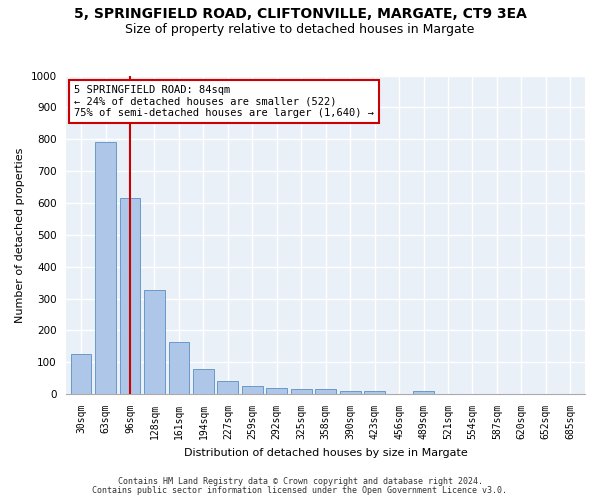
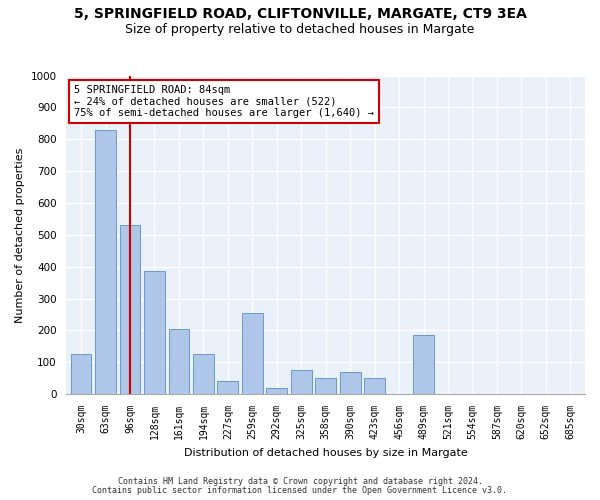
63sqm: 790 -> 830
96sqm: 615 -> 530
128sqm: 328 -> 385
161sqm: 163 -> 205
194sqm: 78 -> 125
259sqm: 25 -> 255
325sqm: 15 -> 75
358sqm: 15 -> 50
390sqm: 10 -> 70
423sqm: 10 -> 50
489sqm: 10 -> 185
